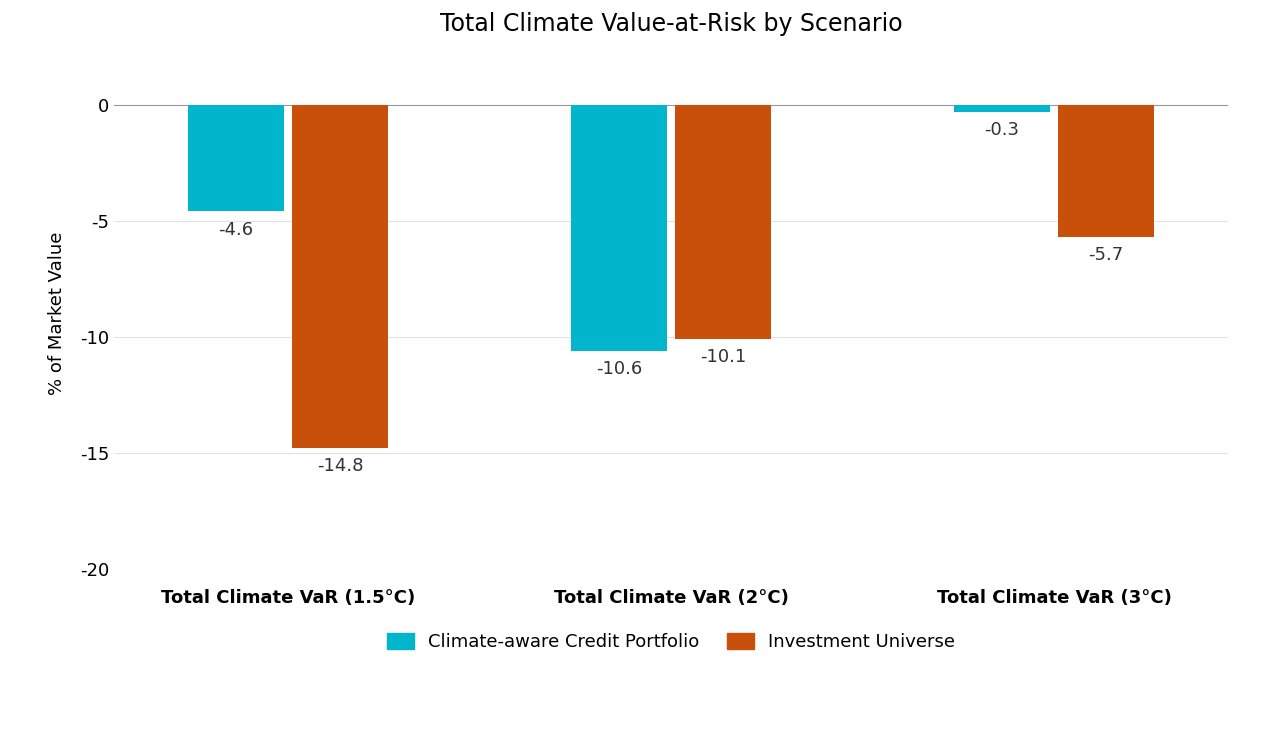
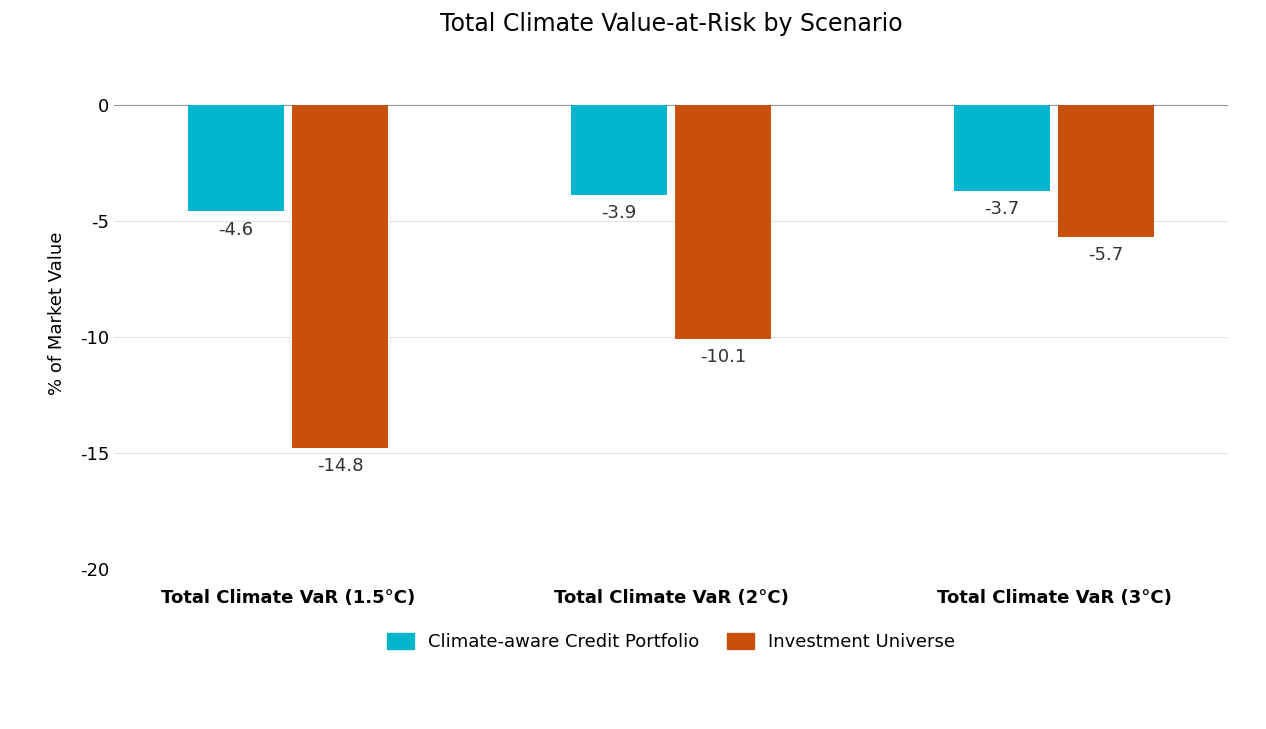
Climate-aware Credit Portfolio/Total Climate VaR (2°C): -10.6 -> -3.9
Climate-aware Credit Portfolio/Total Climate VaR (3°C): -0.3 -> -3.7
